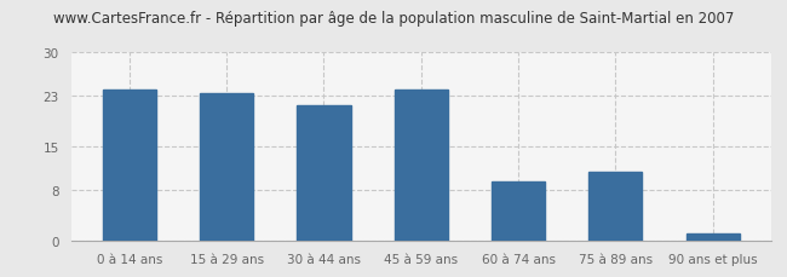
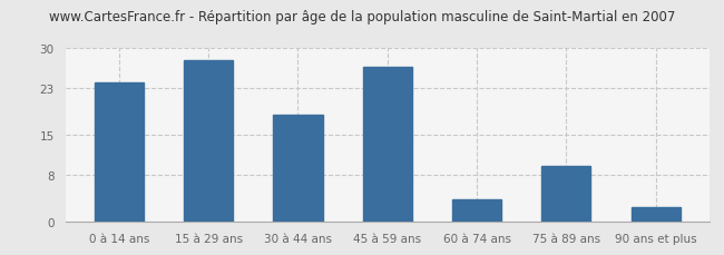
15 à 29 ans: 23.5 -> 27.8
30 à 44 ans: 21.5 -> 18.4
45 à 59 ans: 24.0 -> 26.6
60 à 74 ans: 9.5 -> 3.8
75 à 89 ans: 11.0 -> 9.6
90 ans et plus: 1.2 -> 2.6
